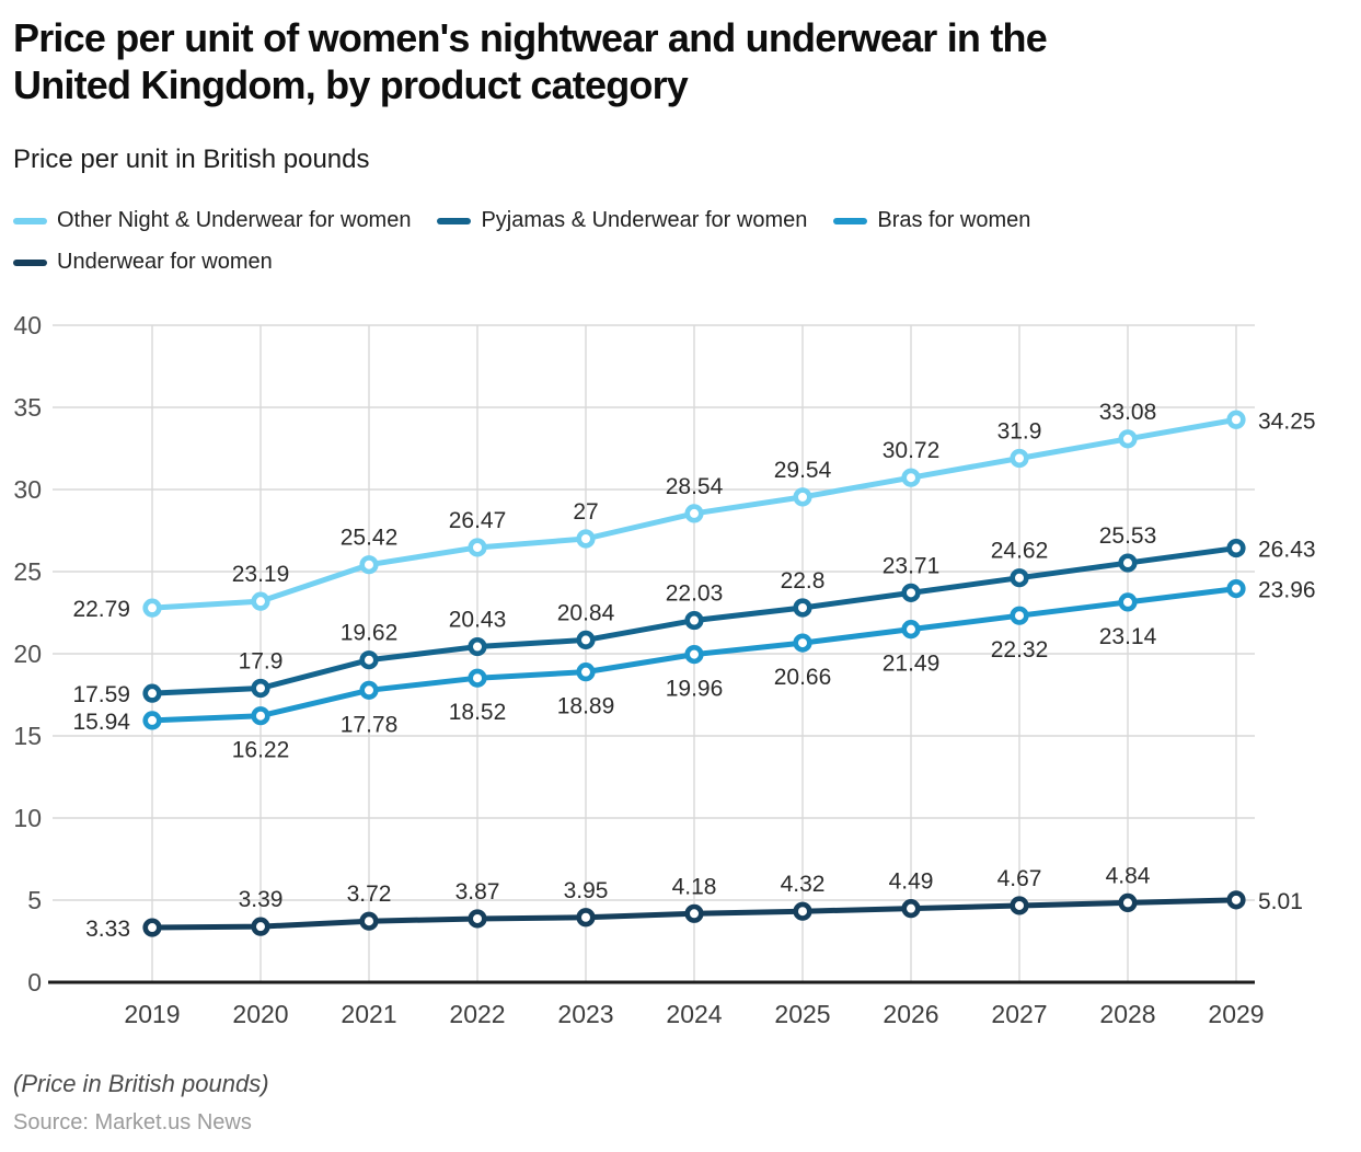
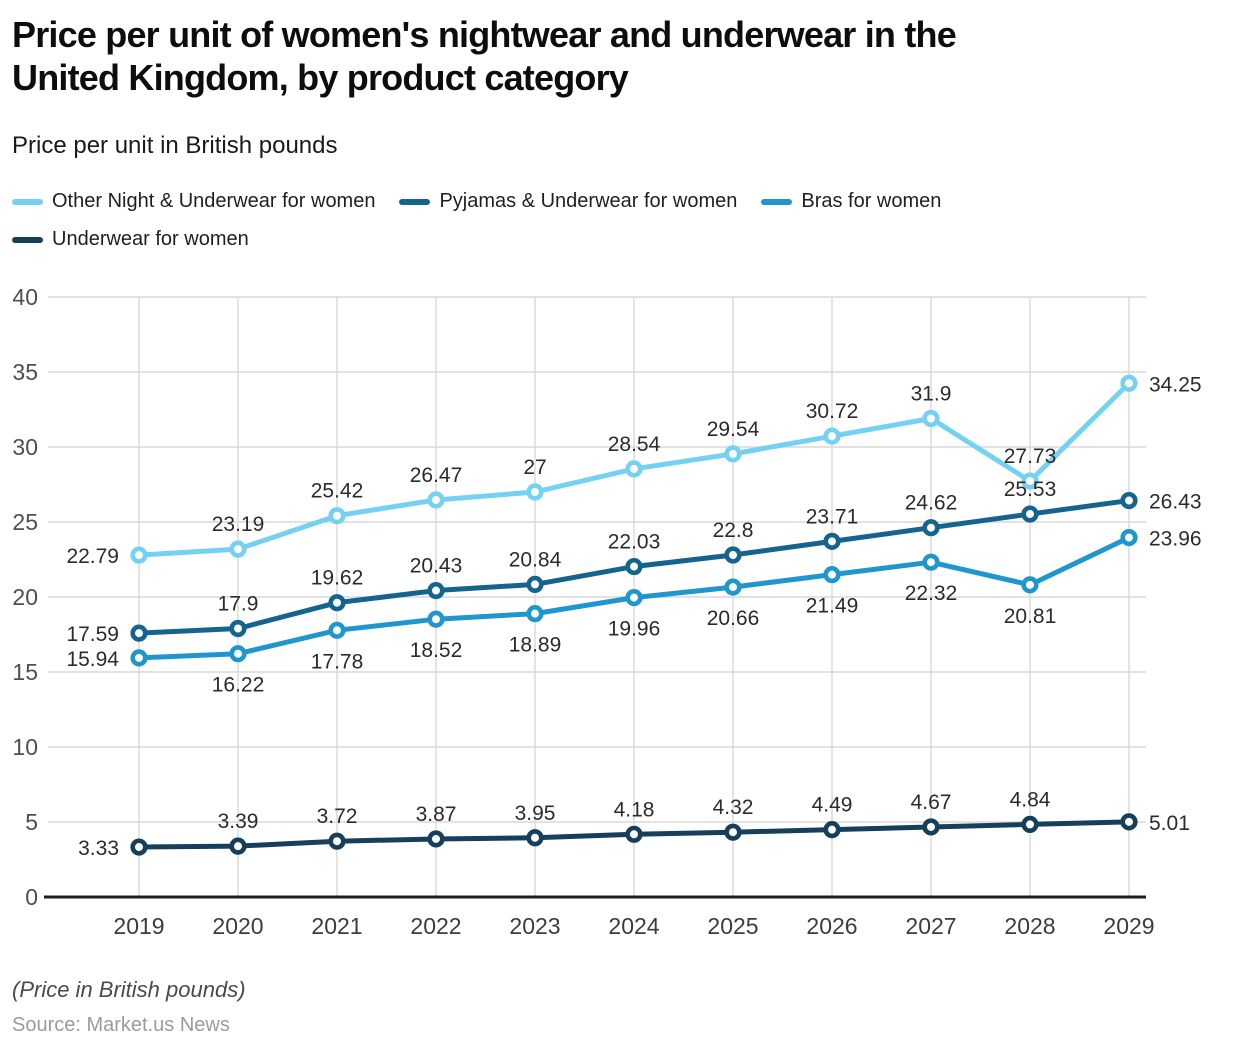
Other Night & Underwear for women/2028: 33.08 -> 27.73
Bras for women/2028: 23.14 -> 20.81
